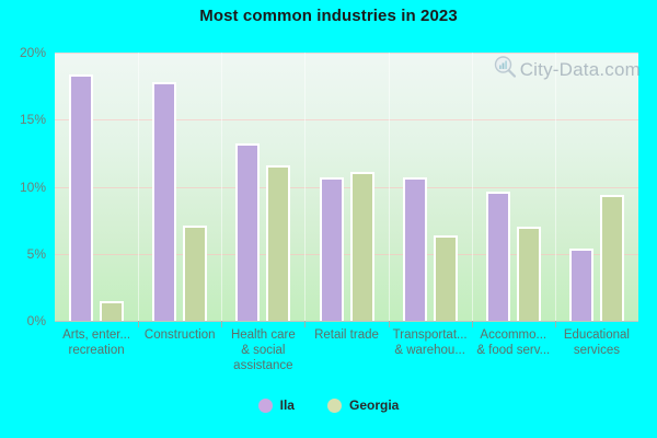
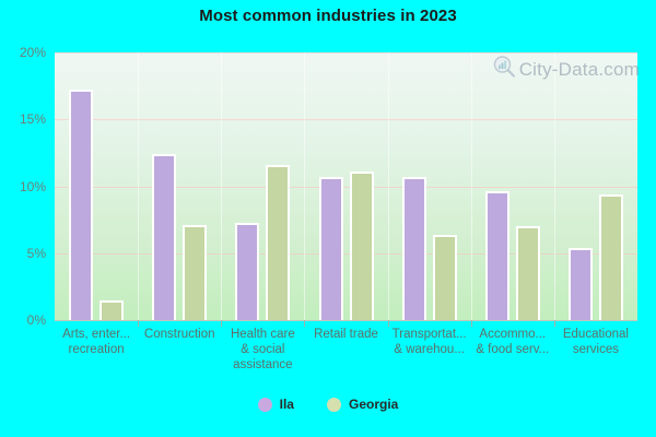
Ila/Arts, enter... recreation: 18.4% -> 17.2%
Ila/Construction: 17.8% -> 12.4%
Ila/Health care & social assistance: 13.2% -> 7.3%
